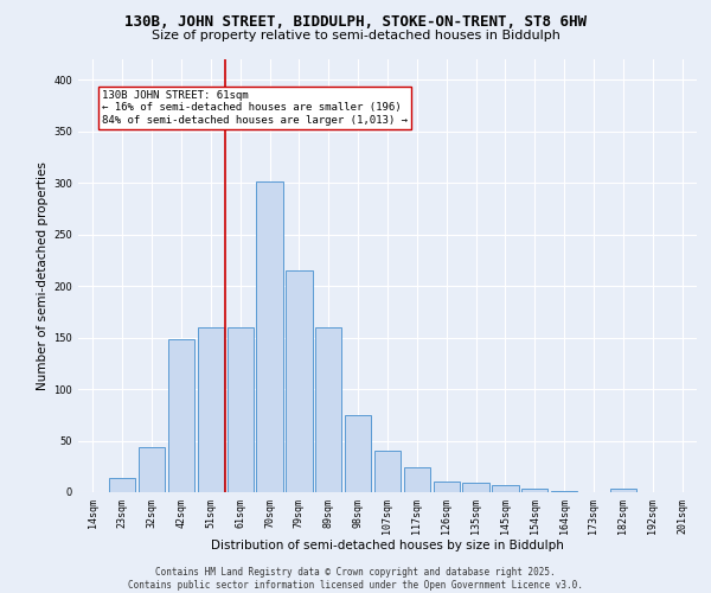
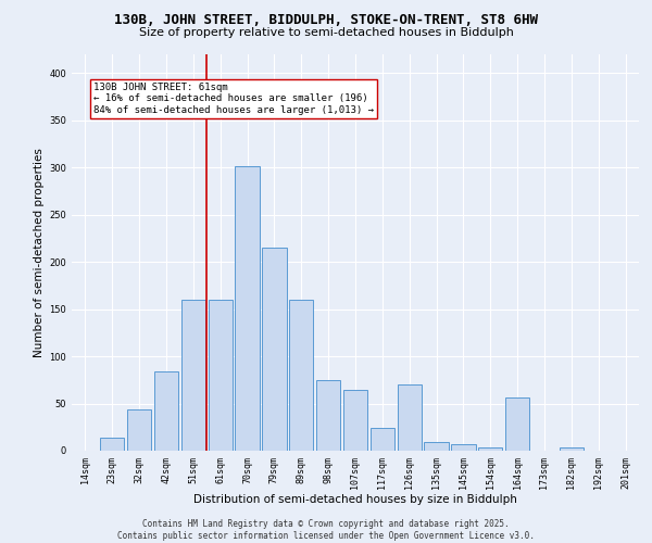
42sqm: 149 -> 84
107sqm: 40 -> 64
126sqm: 10 -> 70
164sqm: 1 -> 56
